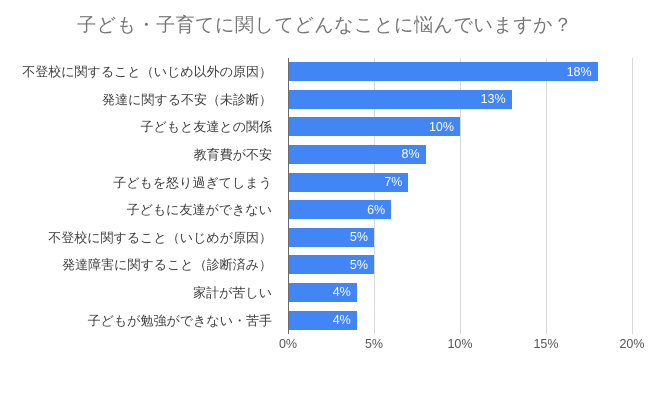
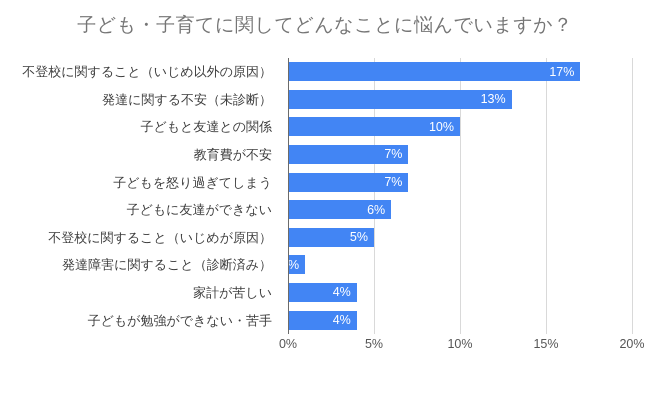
不登校に関すること（いじめ以外の原因）: 18% -> 17%
教育費が不安: 8% -> 7%
発達障害に関すること（診断済み）: 5% -> 1%
